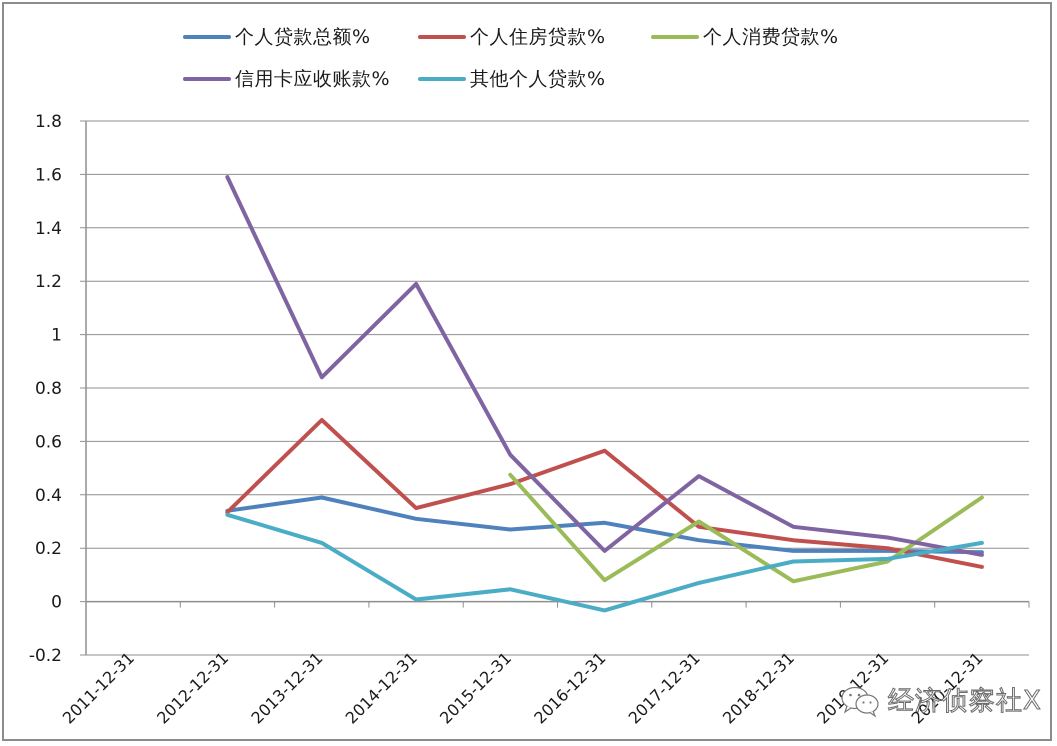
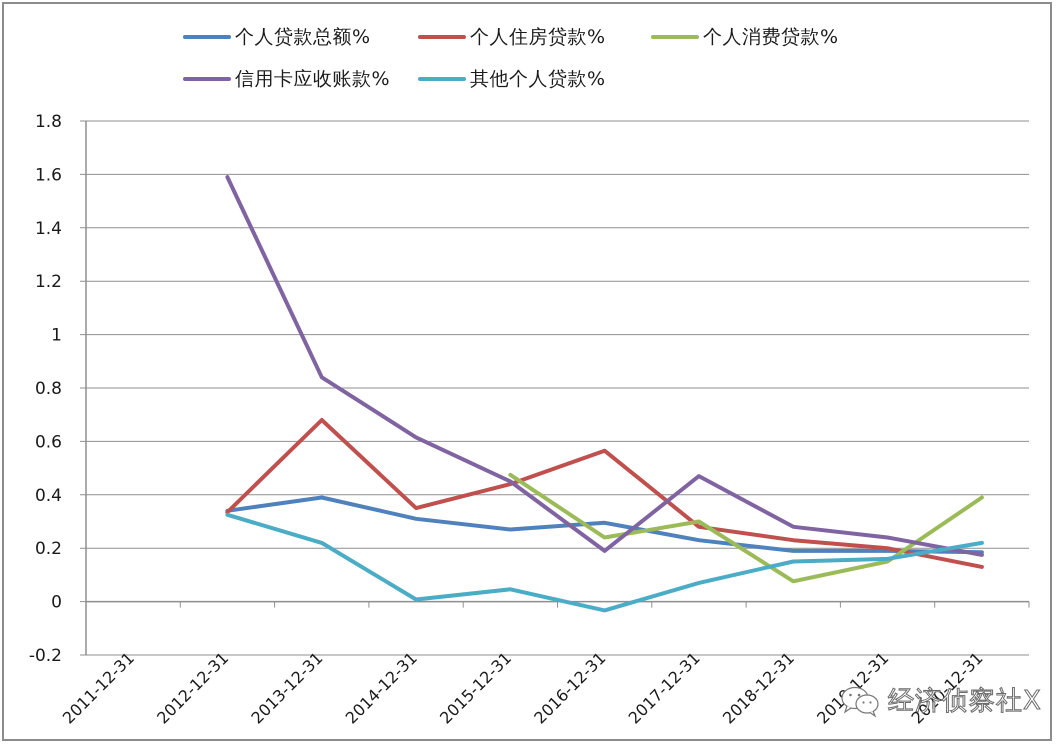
信用卡应收账款%/2014-12-31: 1.19 -> 0.61
信用卡应收账款%/2015-12-31: 0.55 -> 0.45
个人消费贷款%/2016-12-31: 0.08 -> 0.24
